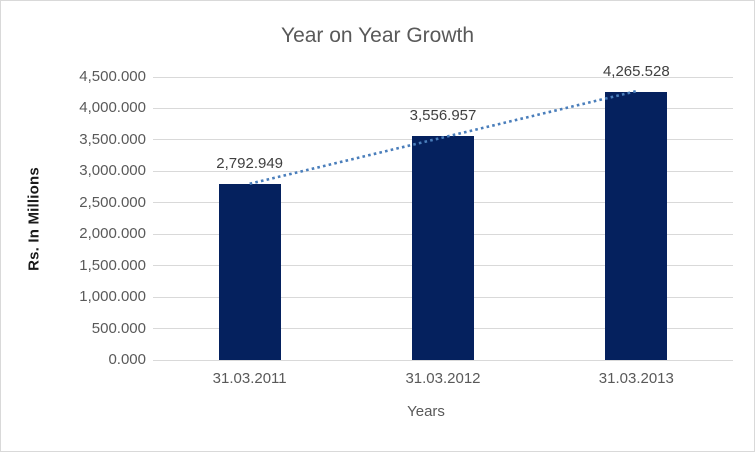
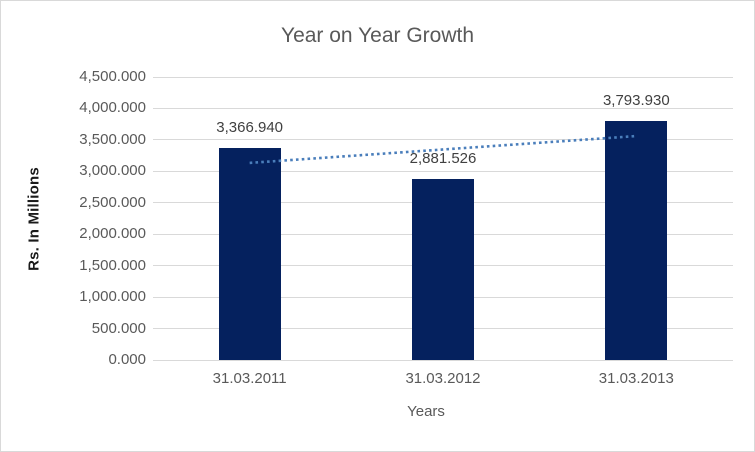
31.03.2011: 2,792.949 -> 3,366.940
31.03.2012: 3,556.957 -> 2,881.526
31.03.2013: 4,265.528 -> 3,793.930
